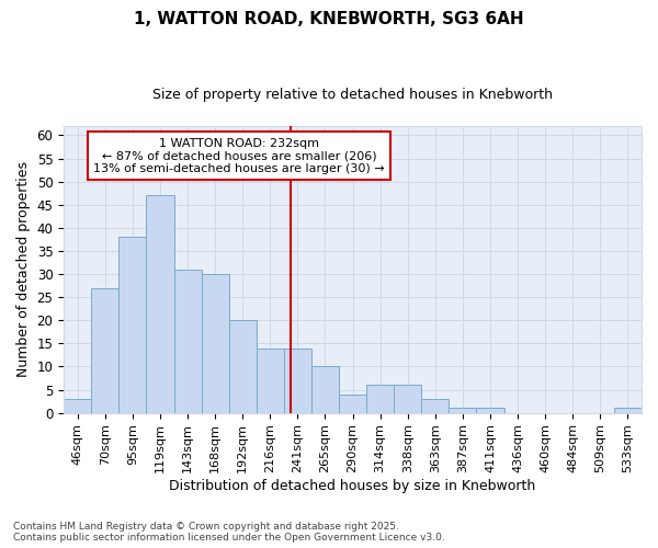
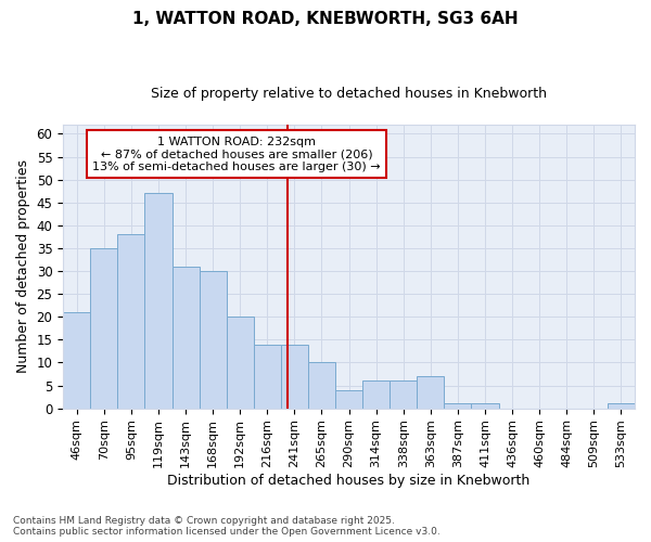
46sqm: 3 -> 21
70sqm: 27 -> 35
363sqm: 3 -> 7
